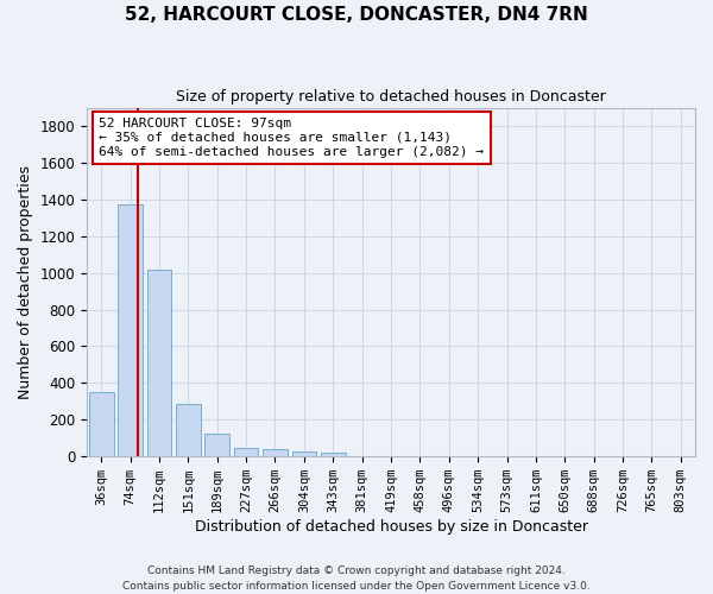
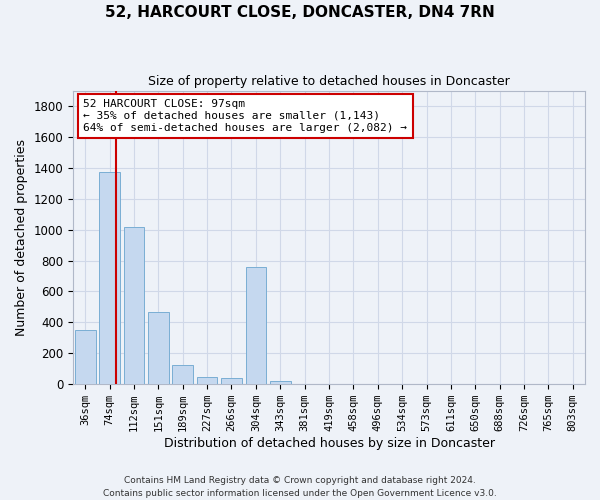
151sqm: 280 -> 470
304sqm: 30 -> 760
